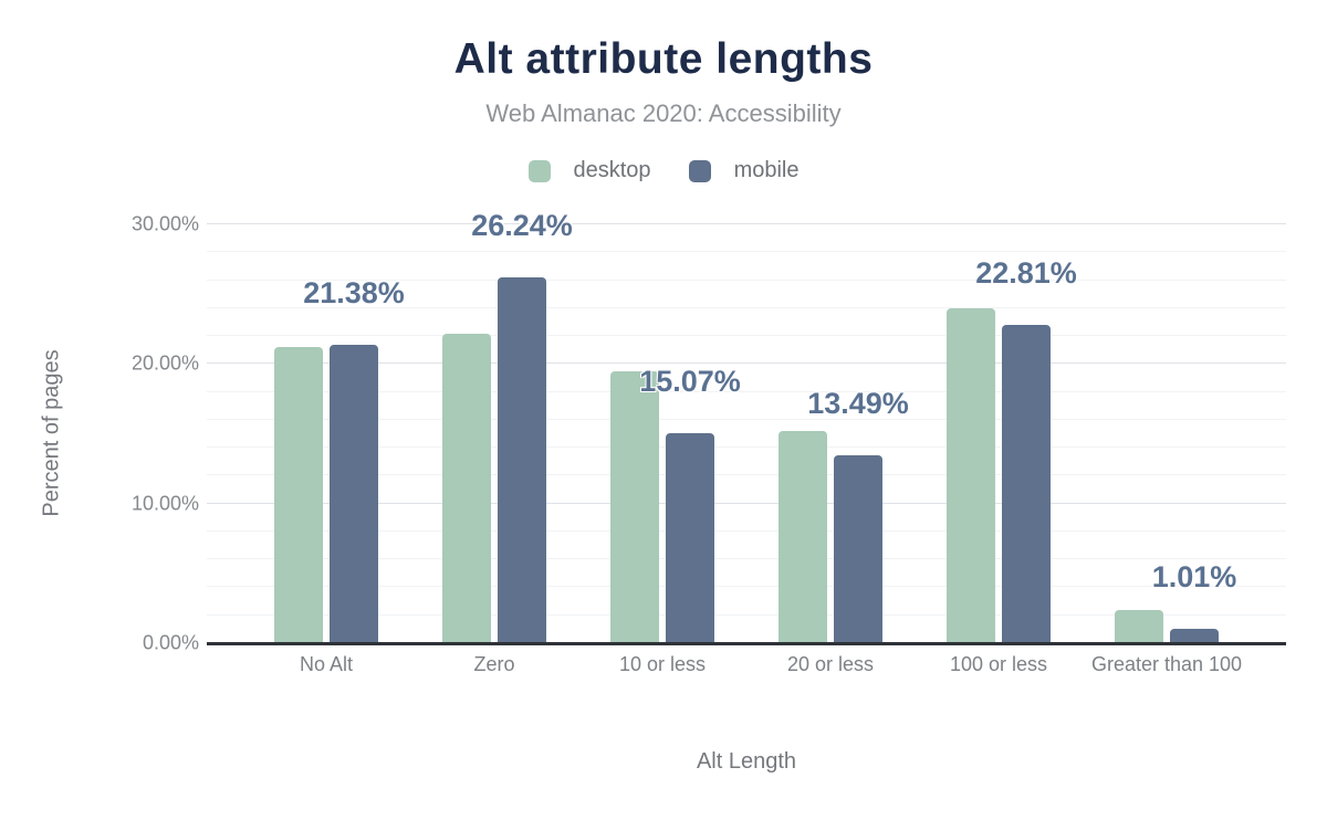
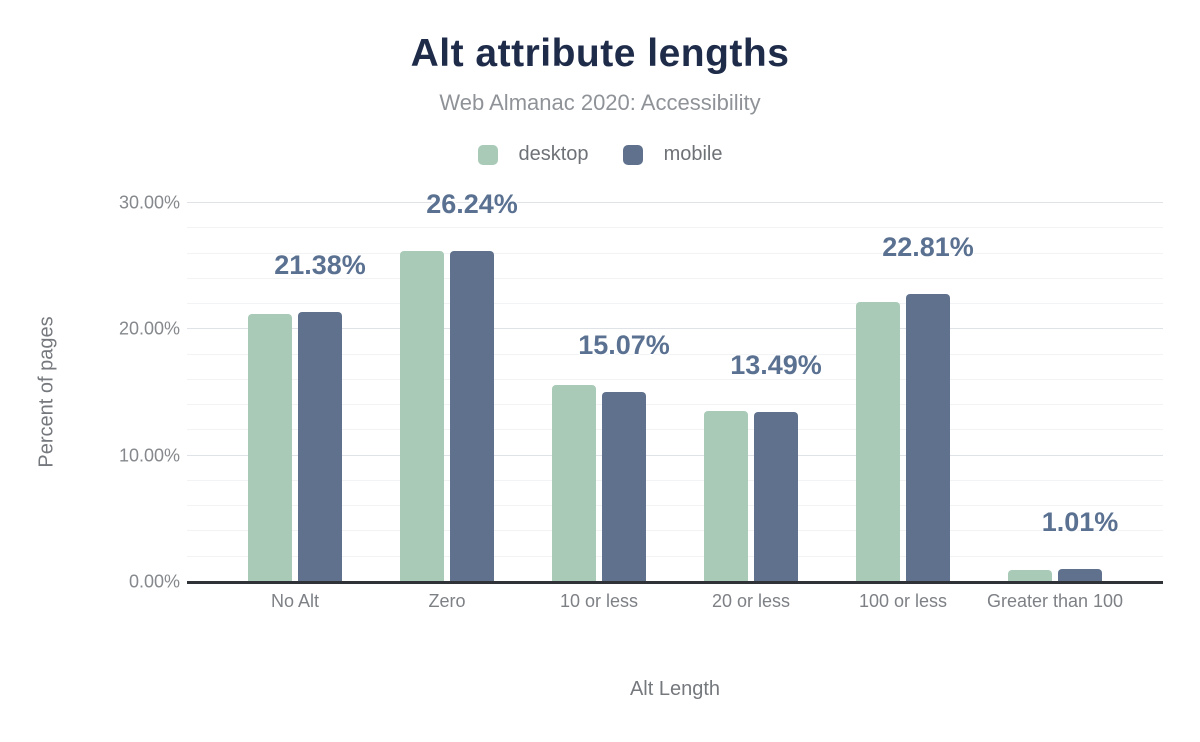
desktop/Zero: 22.2% -> 26.2%
desktop/10 or less: 19.5% -> 15.6%
desktop/20 or less: 15.2% -> 13.5%
desktop/100 or less: 24.0% -> 22.2%
desktop/Greater than 100: 2.4% -> 0.9%
